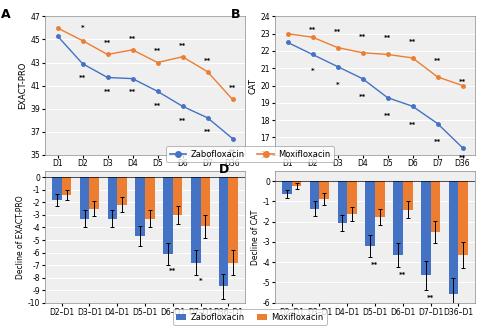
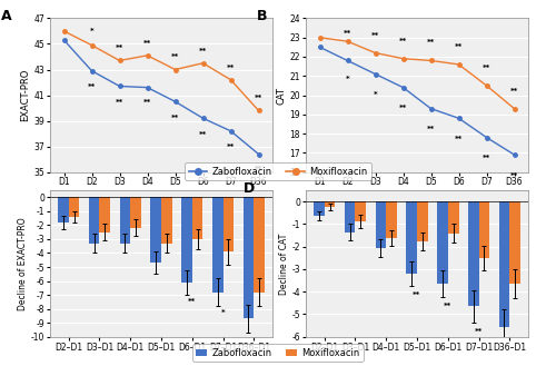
Zabofloxacin/D36: 16.4 -> 16.9
Moxifloxacin/D36: 20.0 -> 19.3
